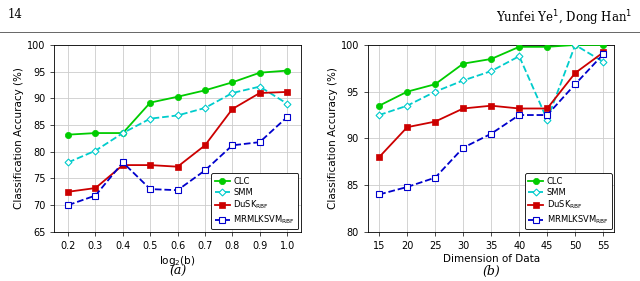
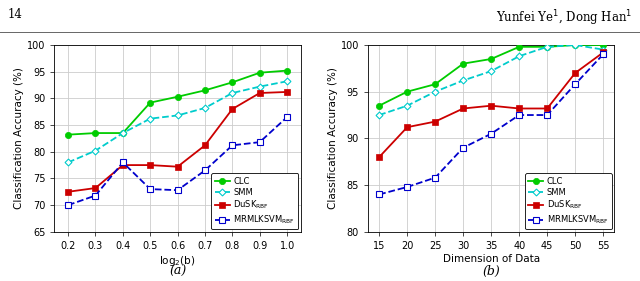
SMM/1.0: 89.0 -> 93.2
SMM/45: 92.0 -> 99.8
SMM/55: 98.2 -> 99.5
